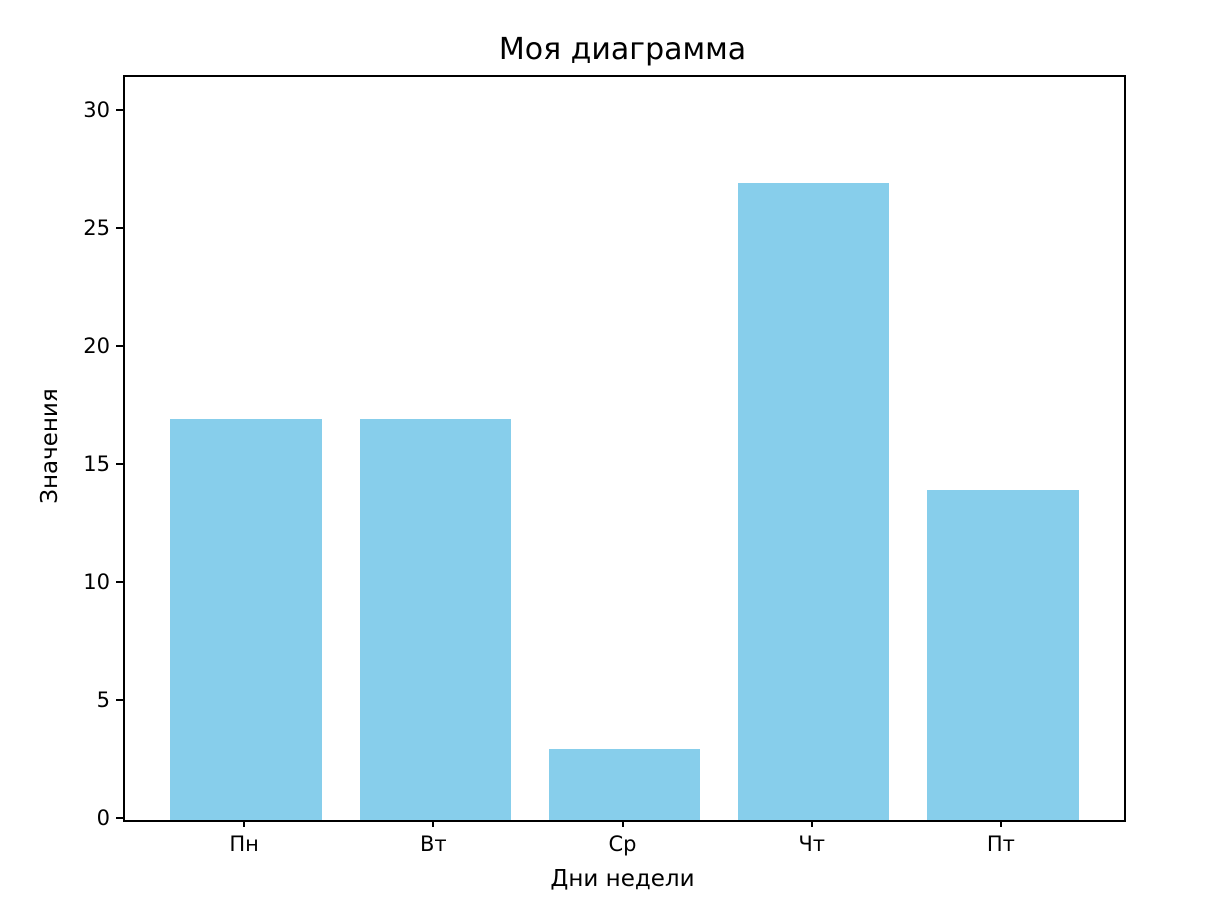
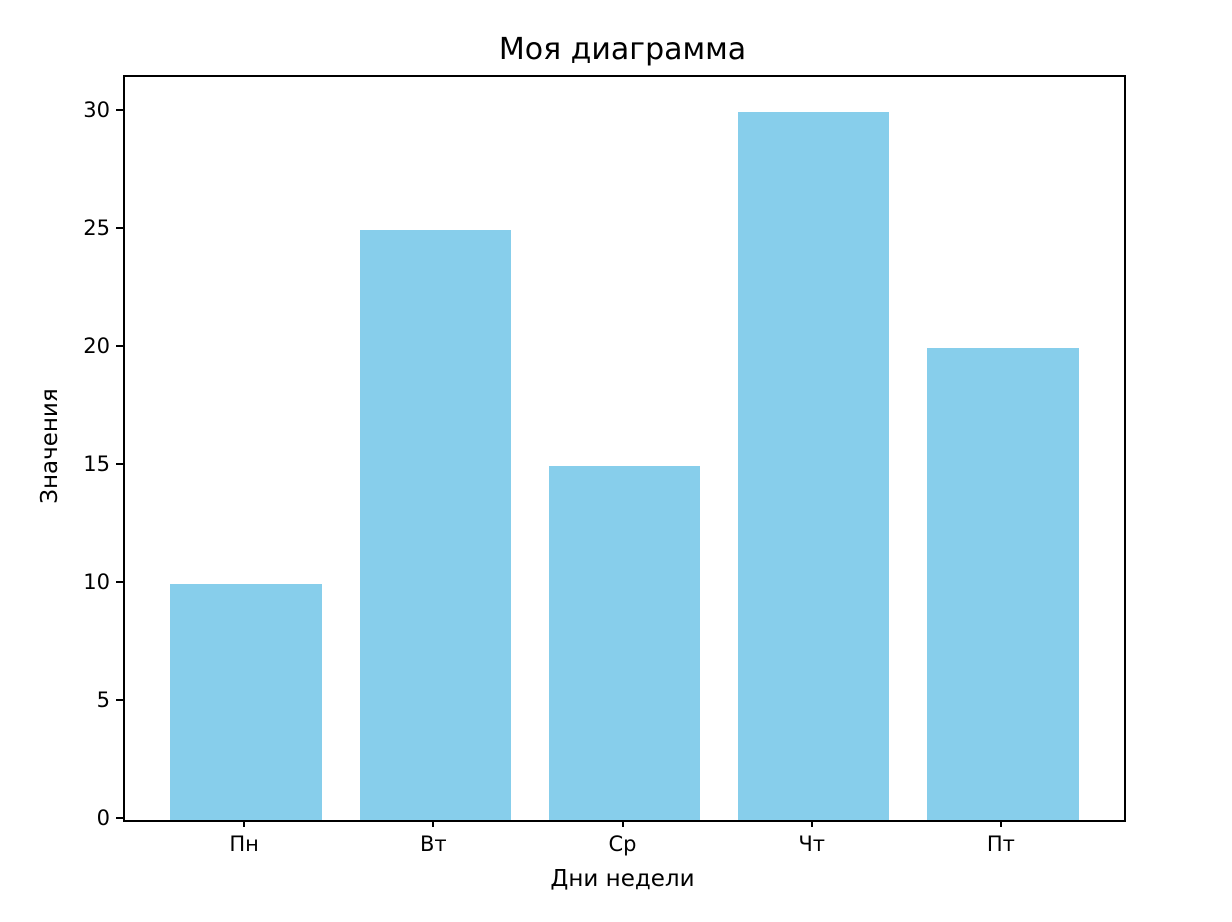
Пн: 17 -> 10
Вт: 17 -> 25
Ср: 3 -> 15
Чт: 27 -> 30
Пт: 14 -> 20
